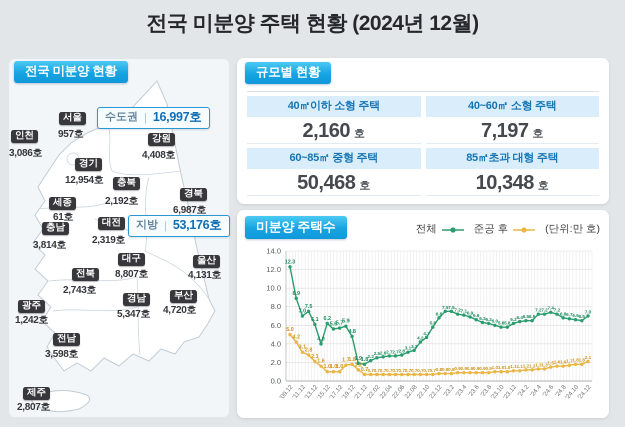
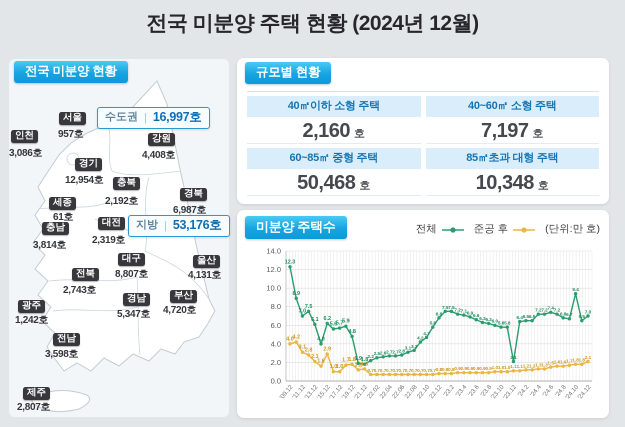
준공 후/'09.12: 5.0 -> 4.0
준공 후/'15.12: 1.0 -> 2.9
준공 후/'21.12: 0.7 -> 1.3
전체/'23.12: 6.2 -> 2.1
전체/'24.10: 6.6 -> 9.4
